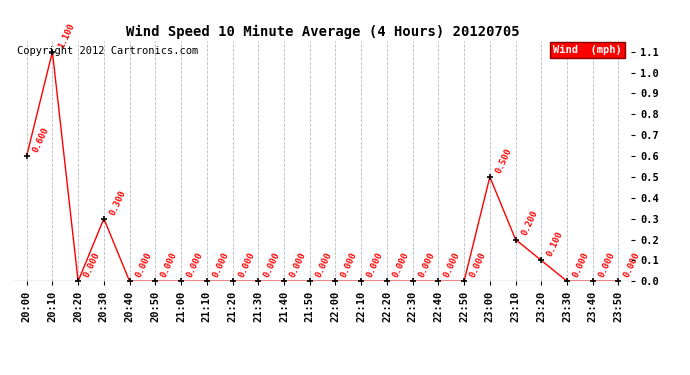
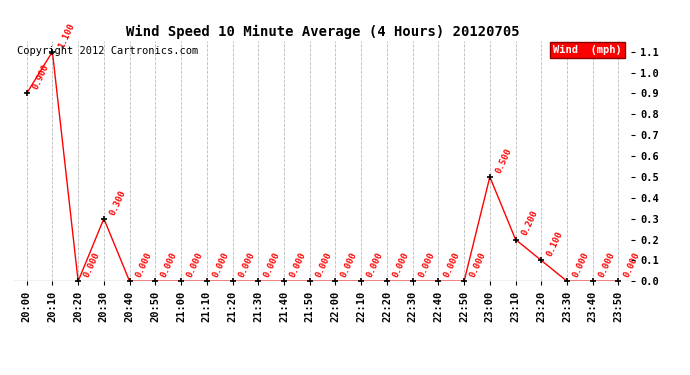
20:00: 0.600 -> 0.900
